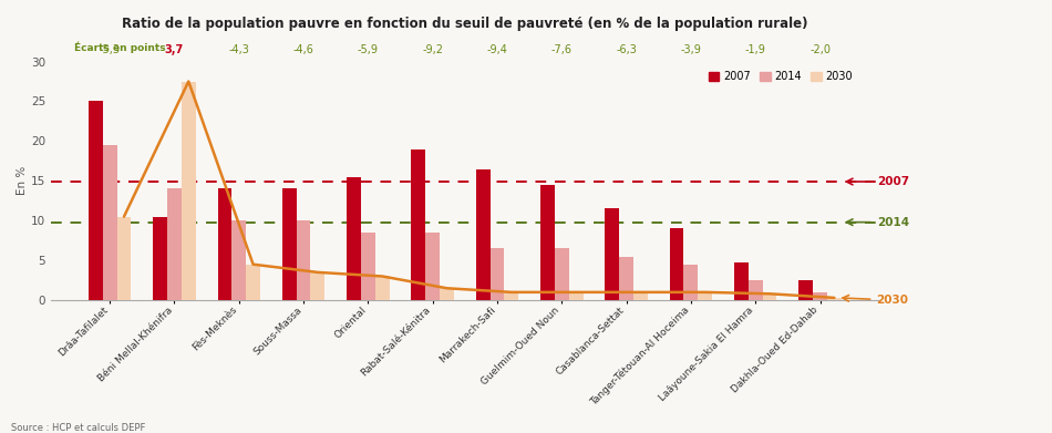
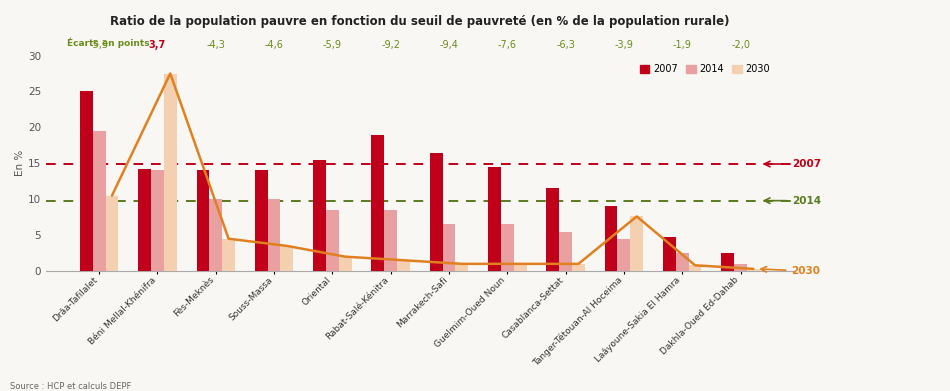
2007/Béni Mellal-Khénifra: 10.5 -> 14.2
2030/Oriental: 3.0 -> 2.0
2030/Tanger-Tétouan-Al Hoceima: 1.0 -> 7.6
